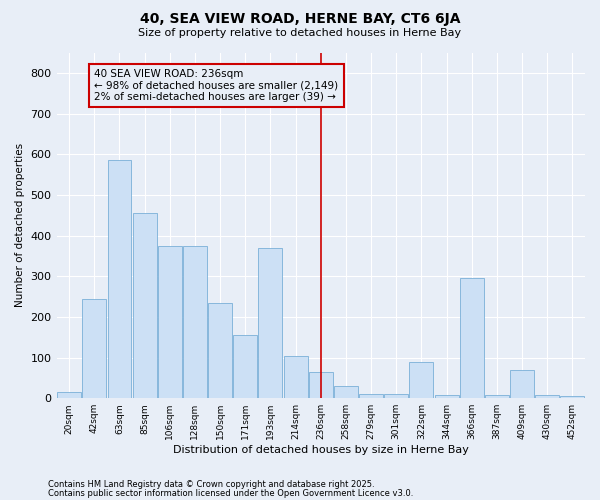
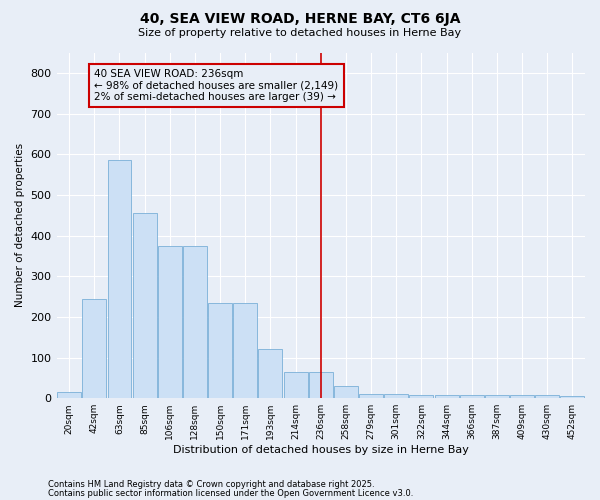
171sqm: 155 -> 235
193sqm: 370 -> 120
214sqm: 105 -> 65
322sqm: 90 -> 8
366sqm: 295 -> 8
409sqm: 70 -> 8
